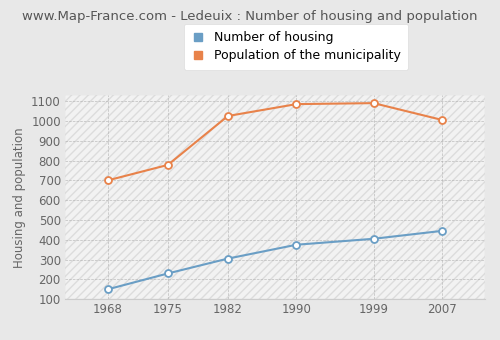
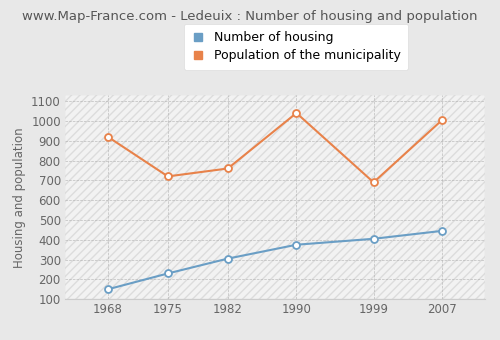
Population of the municipality/1968: 700 -> 920
Population of the municipality/1975: 780 -> 720
Population of the municipality/1982: 1020 -> 760
Population of the municipality/1990: 1080 -> 1040
Population of the municipality/1999: 1090 -> 690
